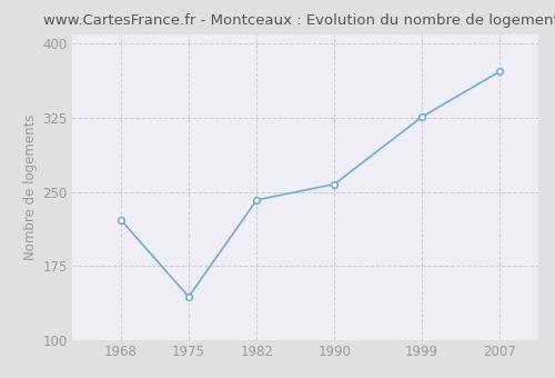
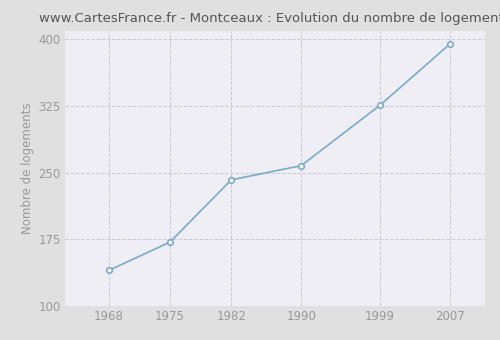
1968: 222 -> 140
1975: 144 -> 172
2007: 372 -> 395
